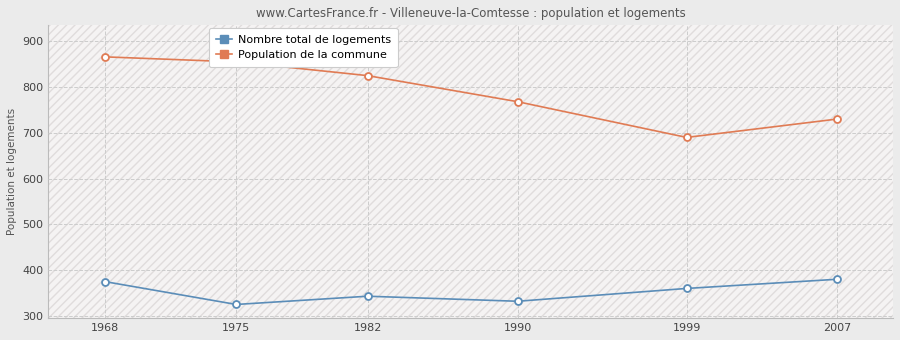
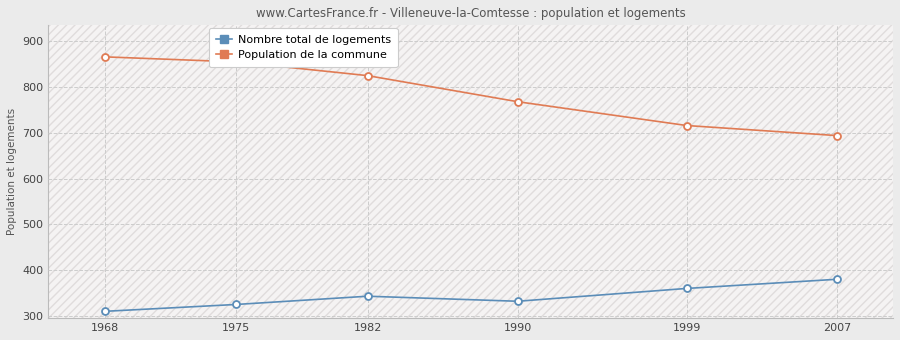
Nombre total de logements/1968: 375 -> 310
Population de la commune/1999: 690 -> 716
Population de la commune/2007: 730 -> 694
